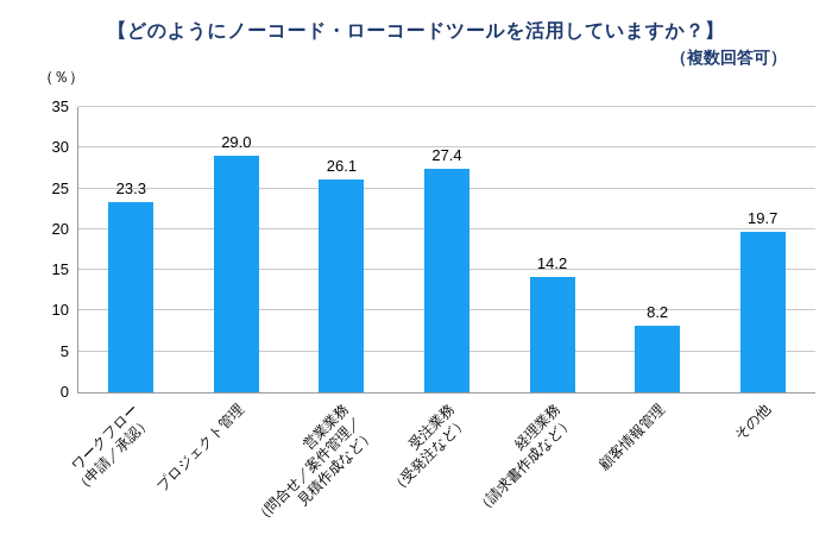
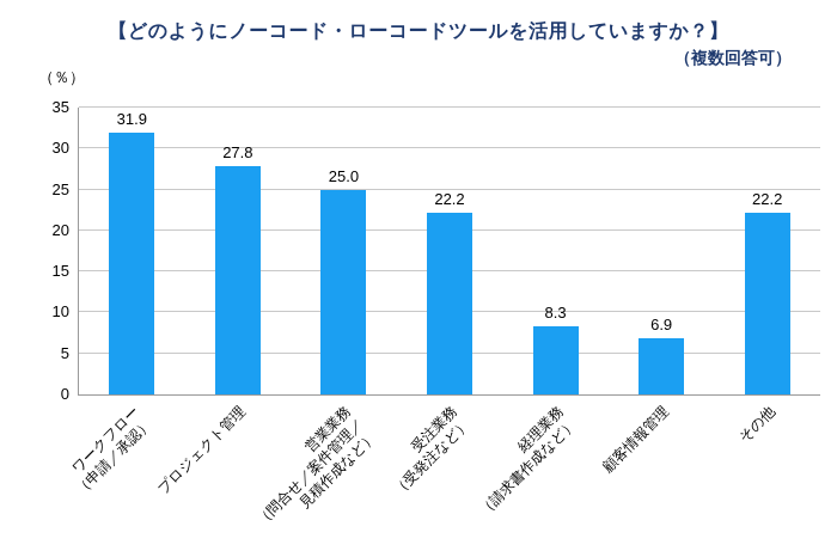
ワークフロー （申請／承認）: 23.3 -> 31.9
プロジェクト管理: 29.0 -> 27.8
営業業務 （問合せ／案件管理／ 見積作成など）: 26.1 -> 25.0
受注業務 （受発注など）: 27.4 -> 22.2
経理業務 （請求書作成など）: 14.2 -> 8.3
顧客情報管理: 8.2 -> 6.9
その他: 19.7 -> 22.2
